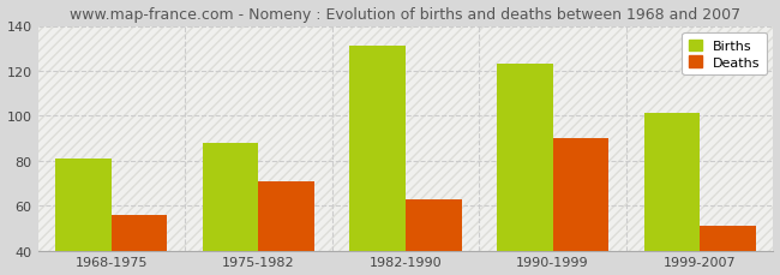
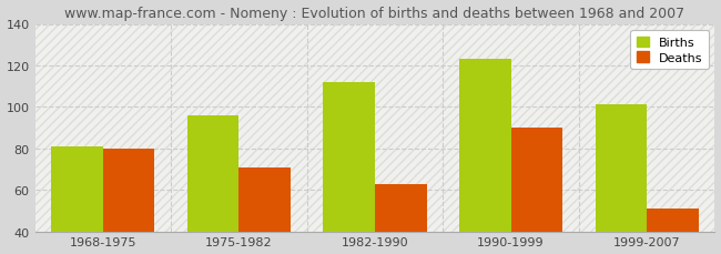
Deaths/1968-1975: 56 -> 80
Births/1975-1982: 88 -> 96
Births/1982-1990: 131 -> 112
